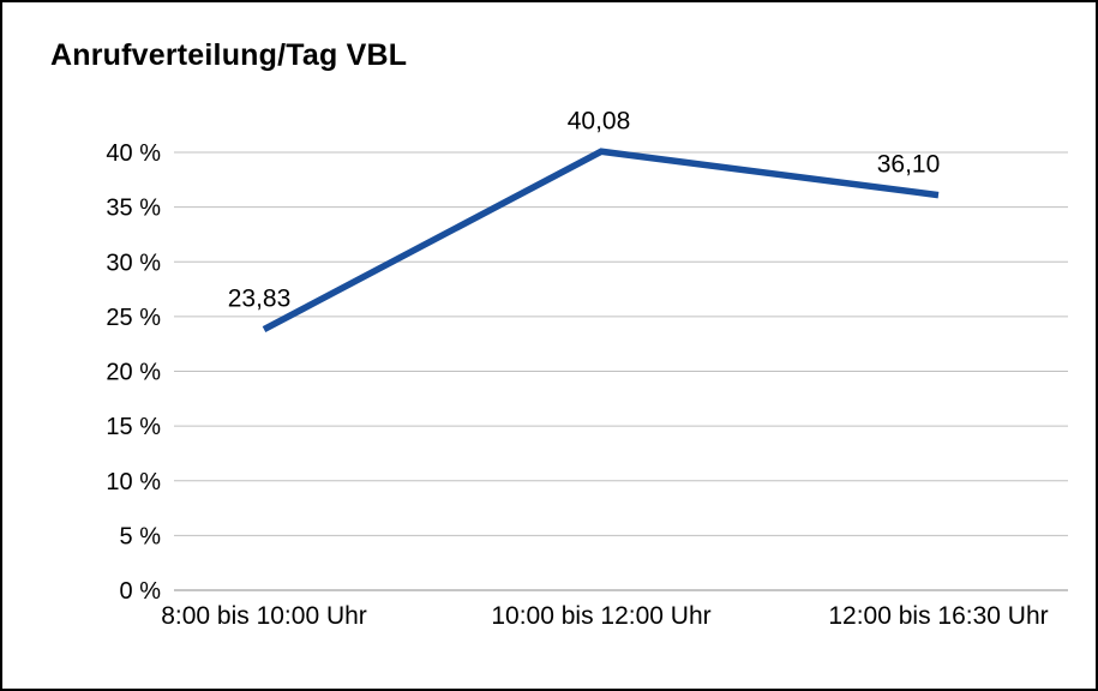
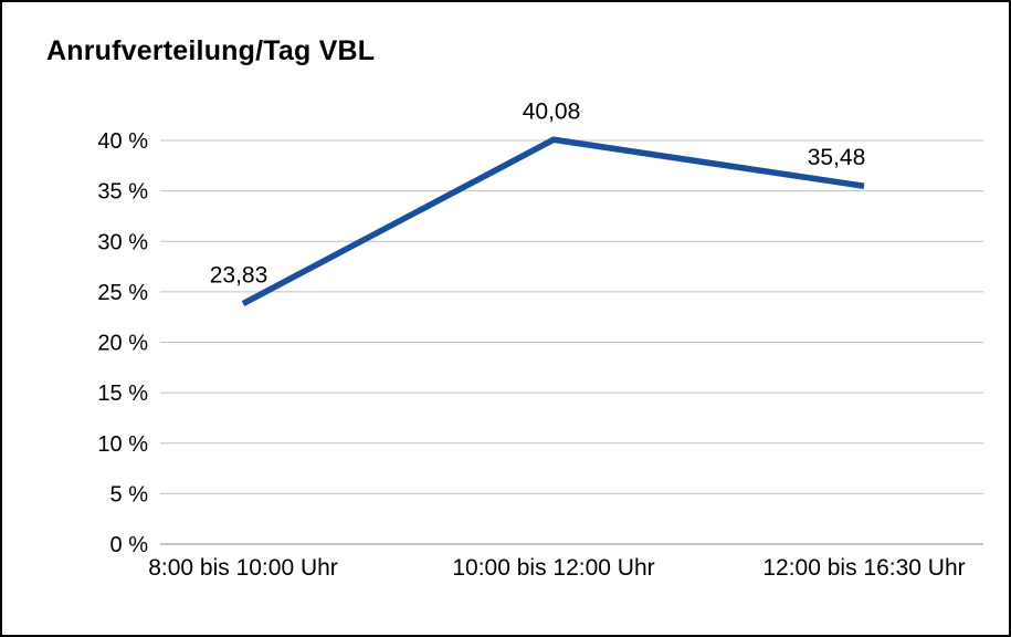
12:00 bis 16:30 Uhr: 36,10 -> 35,48
